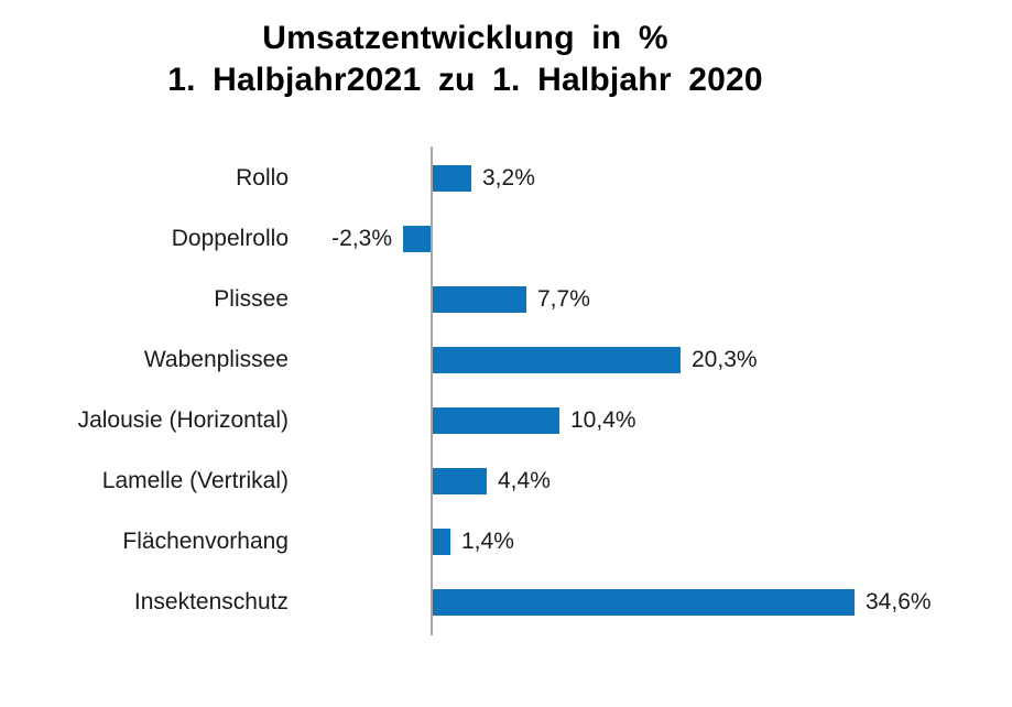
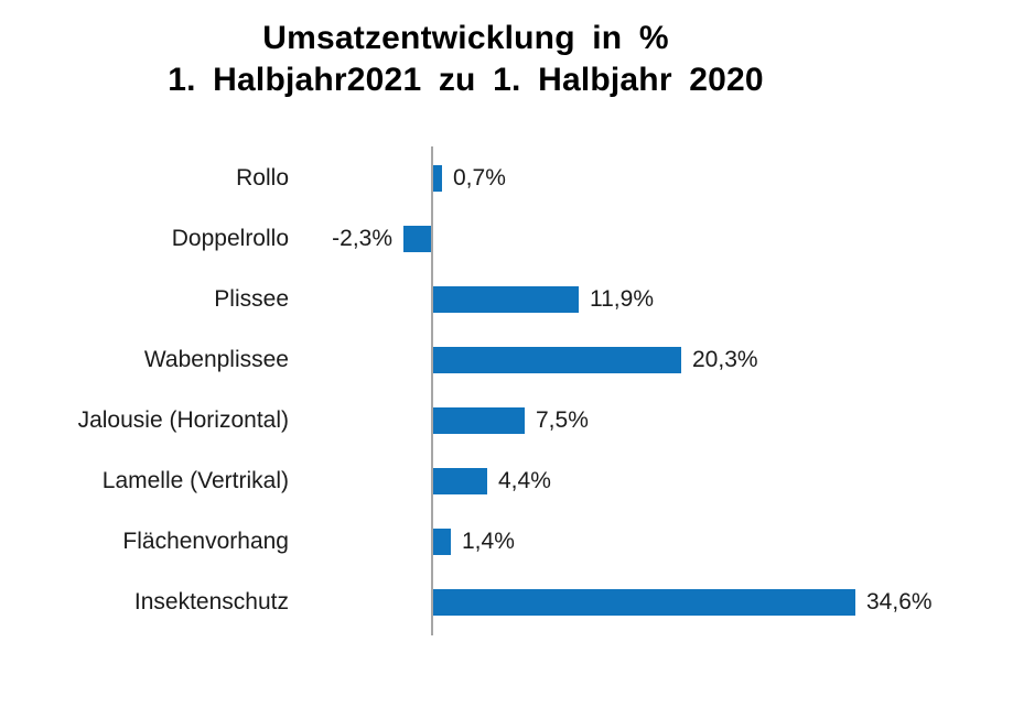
Rollo: 3,2% -> 0,7%
Plissee: 7,7% -> 11,9%
Jalousie (Horizontal): 10,4% -> 7,5%
